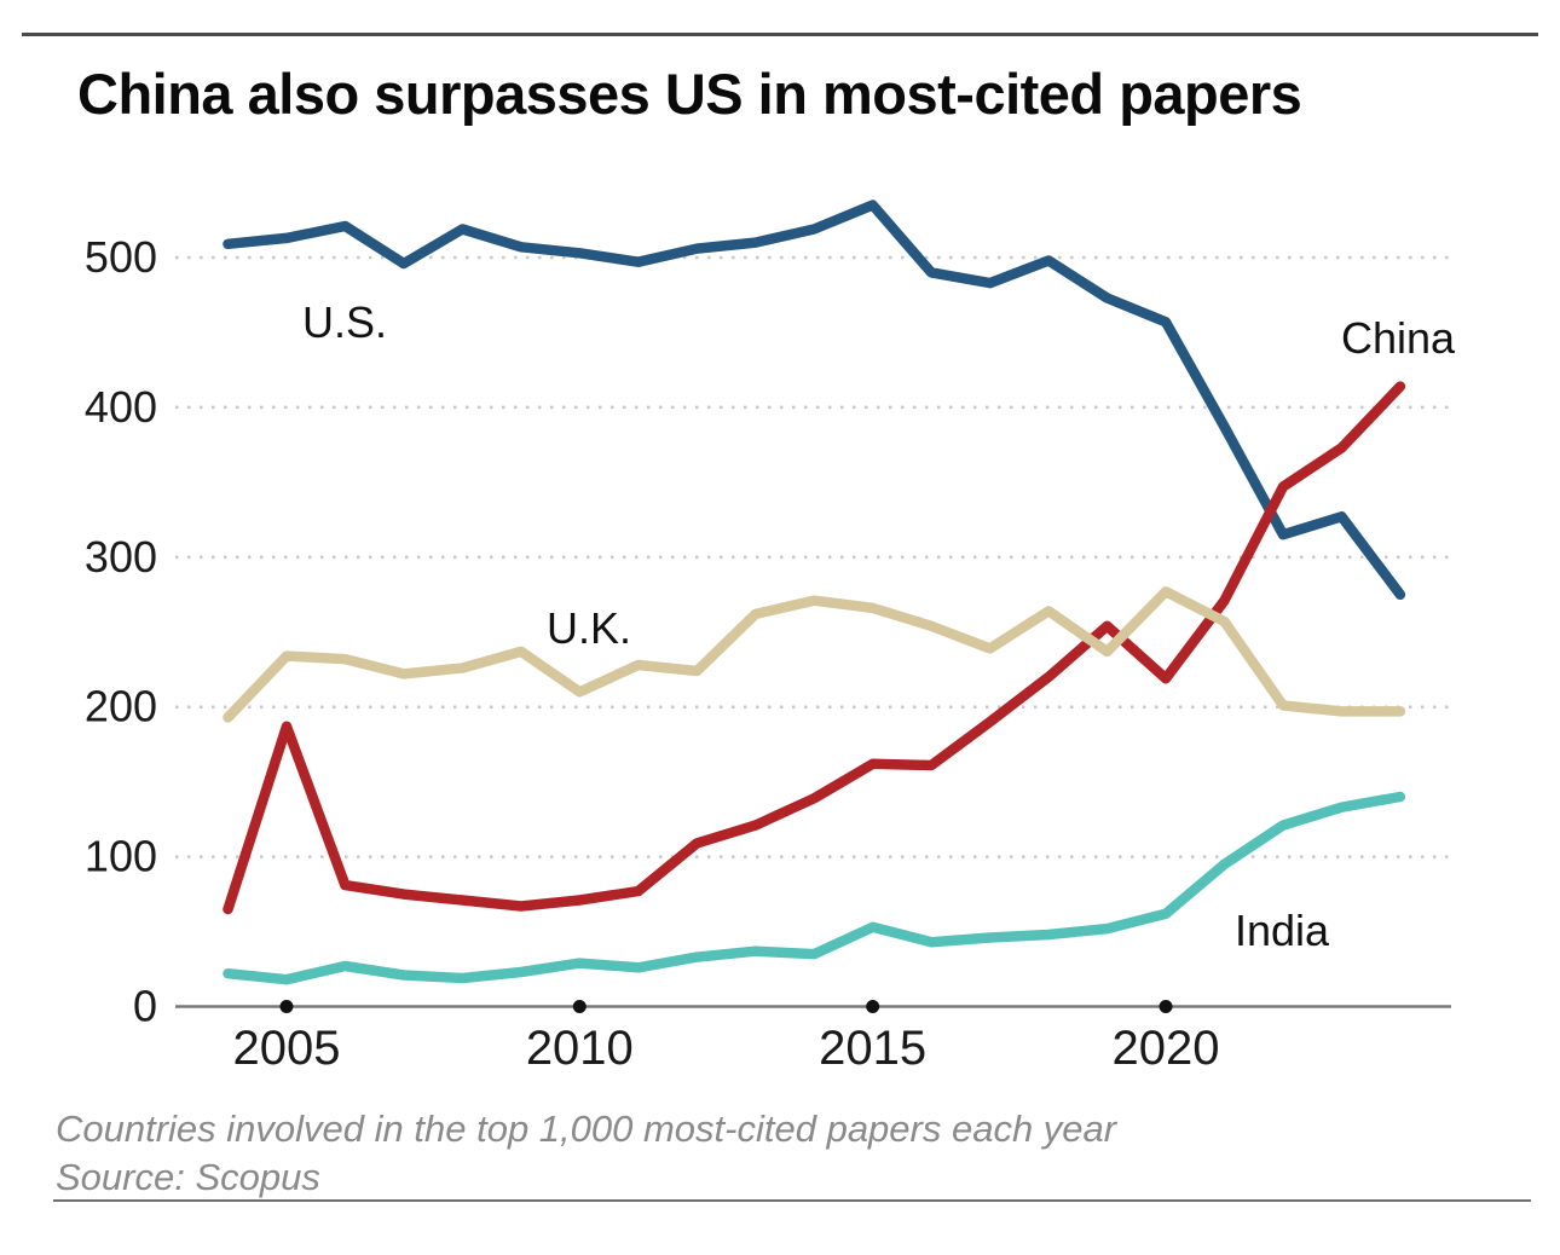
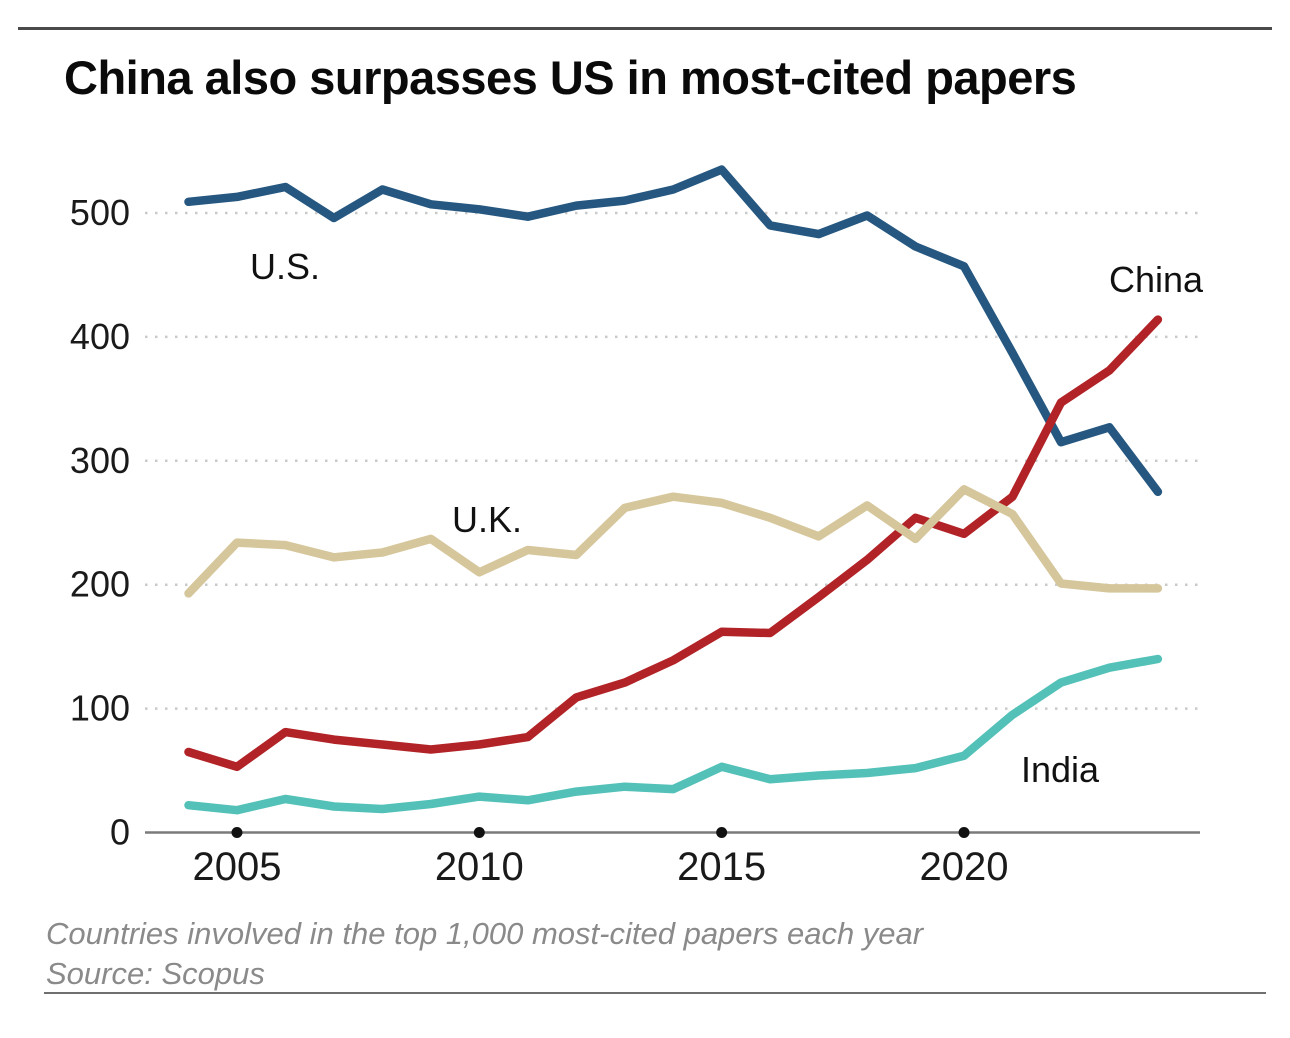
China/2005: 187 -> 53
China/2020: 219 -> 241
